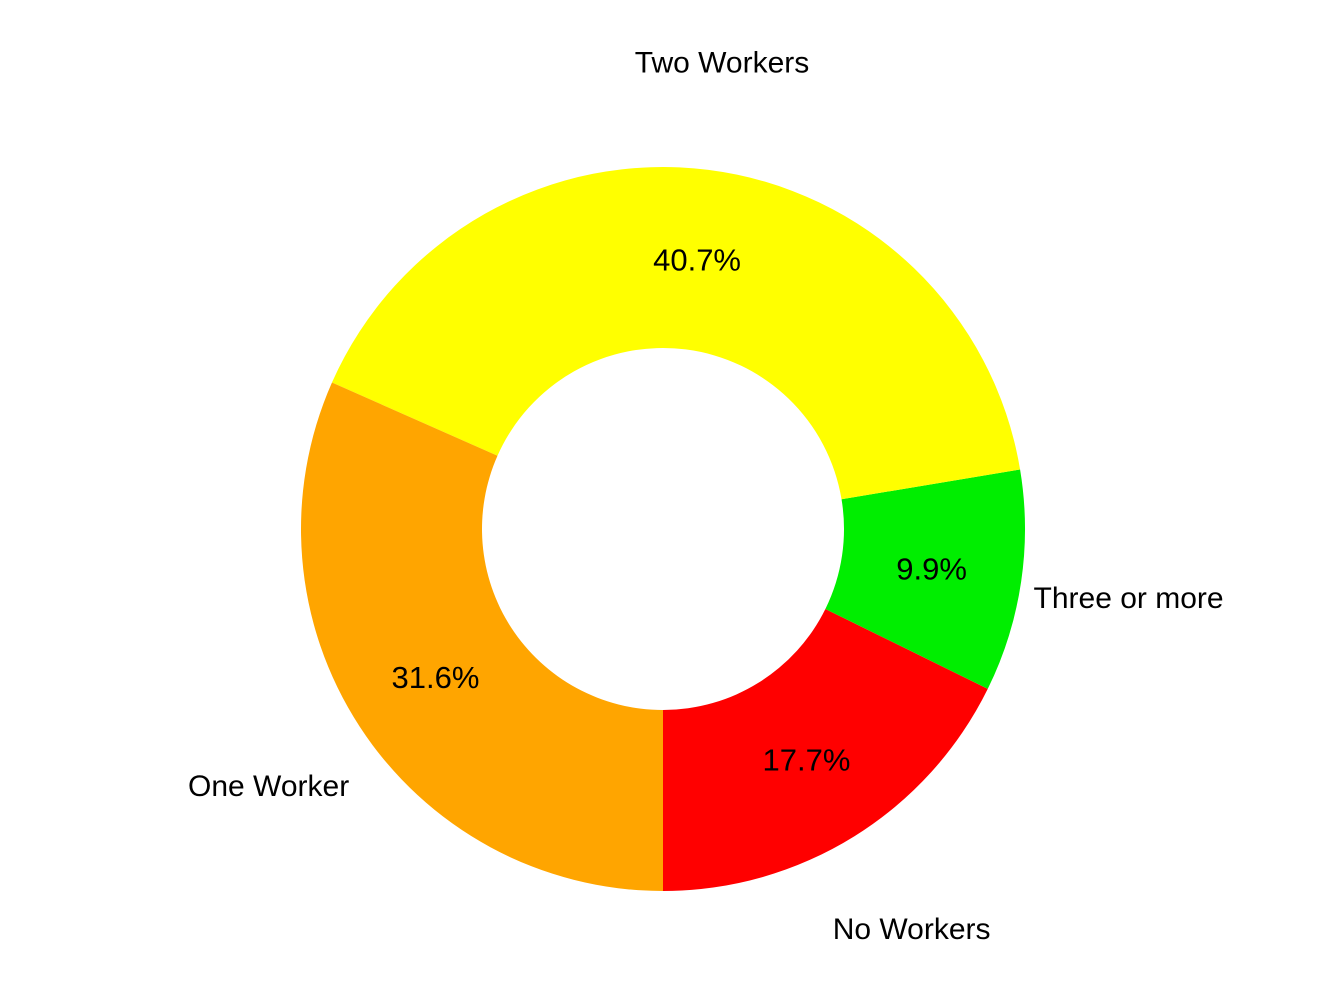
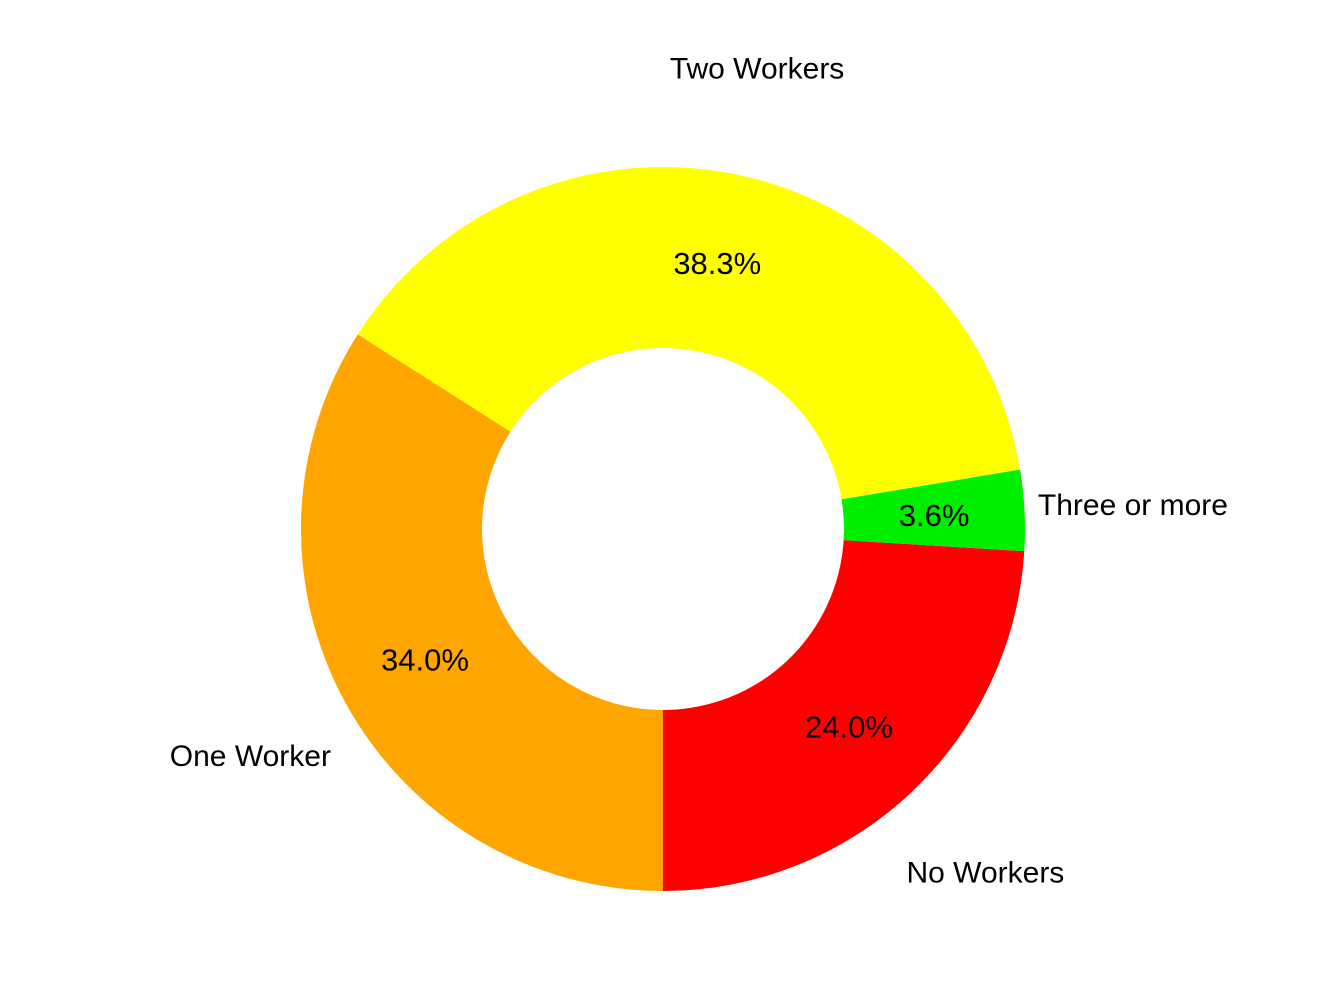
No Workers: 17.7% -> 24.0%
Three or more: 9.9% -> 3.6%
Two Workers: 40.7% -> 38.3%
One Worker: 31.6% -> 34.0%
